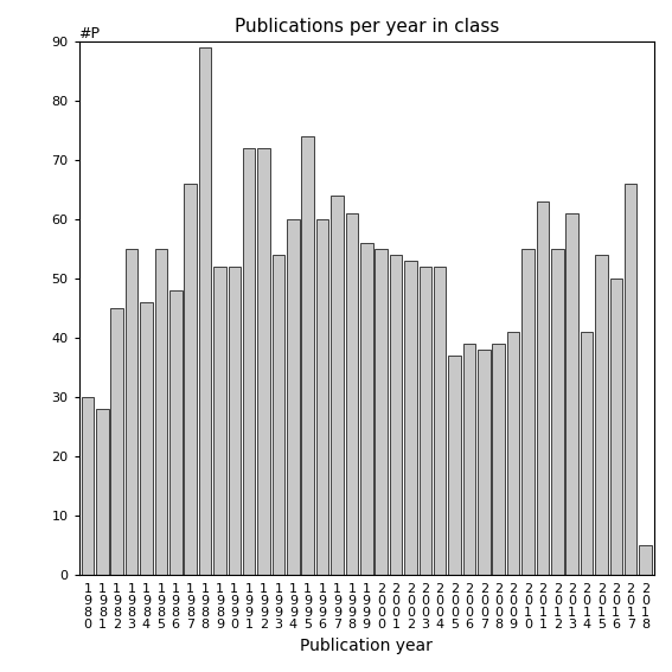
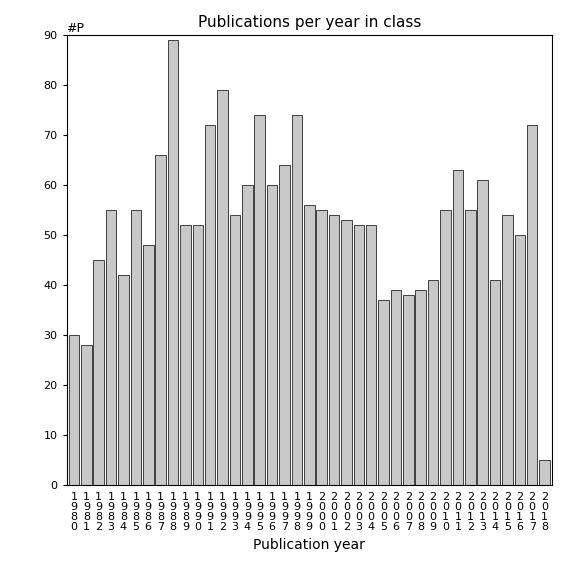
1 9 8 4: 46 -> 42
1 9 9 2: 72 -> 79
1 9 9 8: 61 -> 74
2 0 1 7: 66 -> 72
